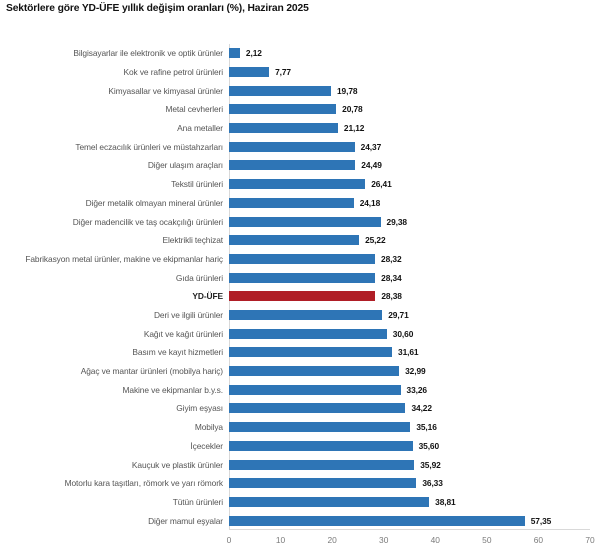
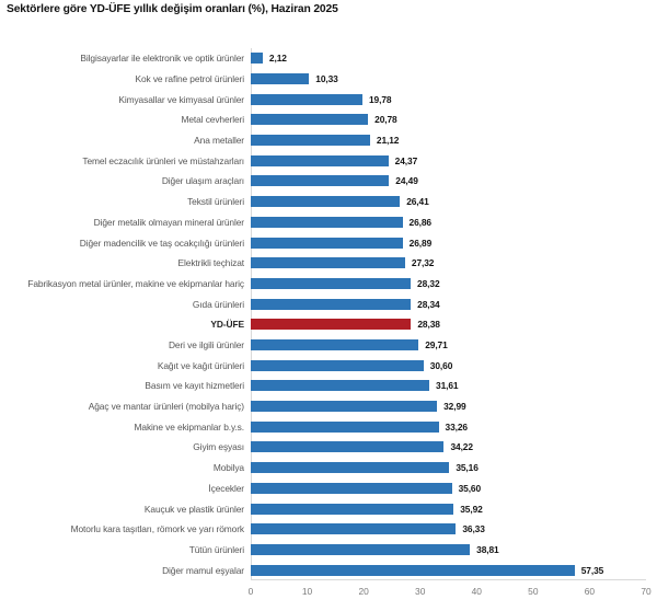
Kok ve rafine petrol ürünleri: 7,77 -> 10,33
Diğer metalik olmayan mineral ürünler: 24,18 -> 26,86
Diğer madencilik ve taş ocakçılığı ürünleri: 29,38 -> 26,89
Elektrikli teçhizat: 25,22 -> 27,32
